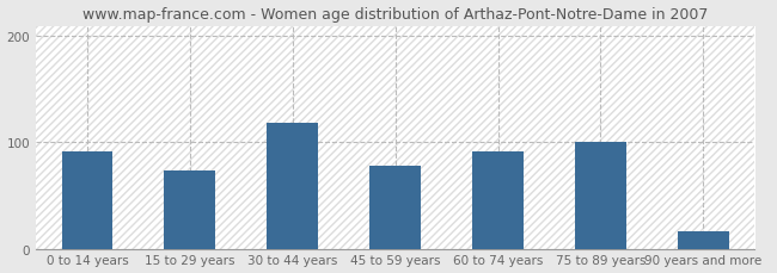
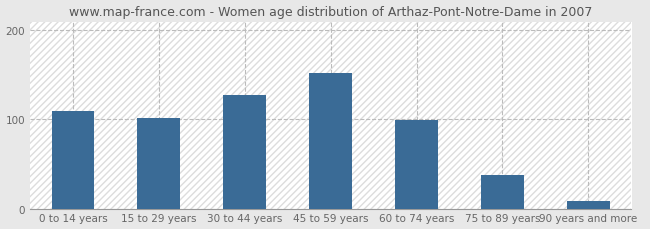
0 to 14 years: 92 -> 110
15 to 29 years: 74 -> 102
30 to 44 years: 118 -> 128
45 to 59 years: 78 -> 152
60 to 74 years: 92 -> 99
75 to 89 years: 100 -> 38
90 years and more: 16 -> 8
